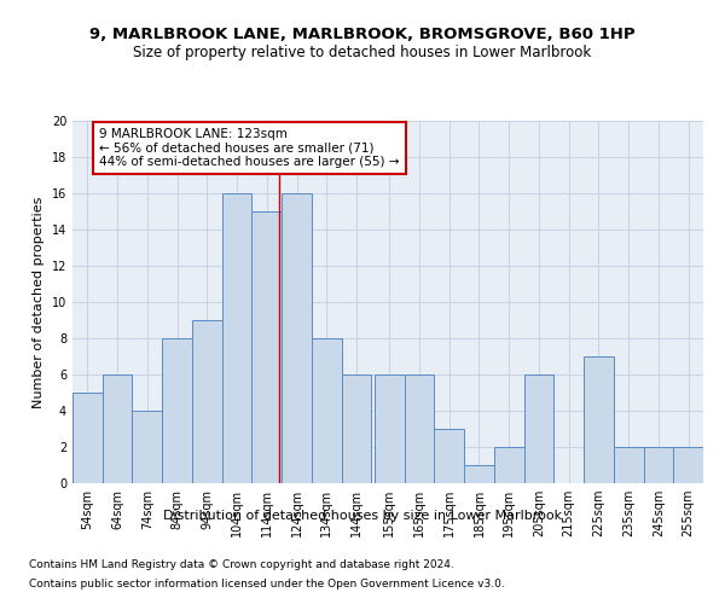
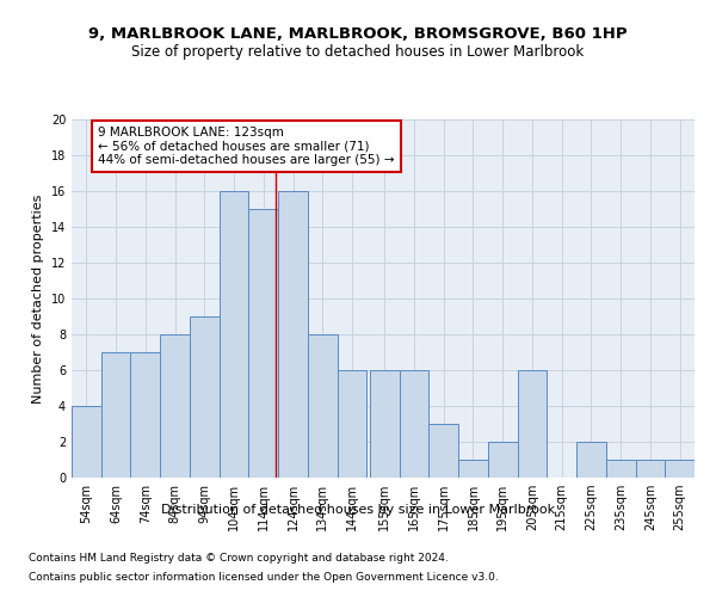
54sqm: 5 -> 4
64sqm: 6 -> 7
74sqm: 4 -> 7
225sqm: 7 -> 2
235sqm: 2 -> 1
245sqm: 2 -> 1
255sqm: 2 -> 1
